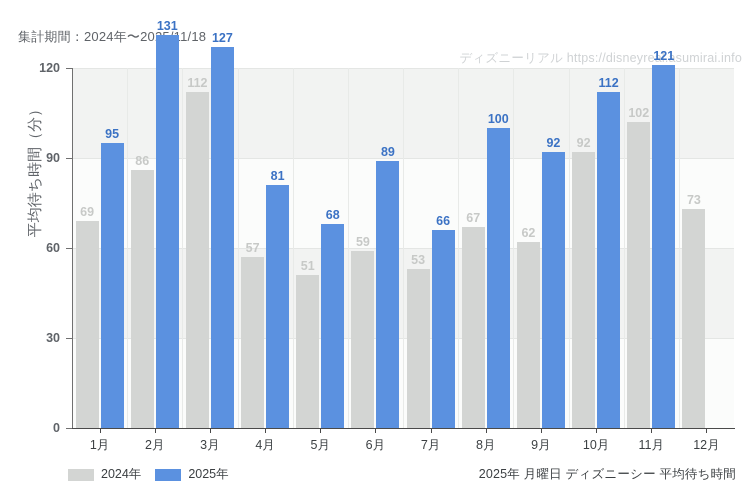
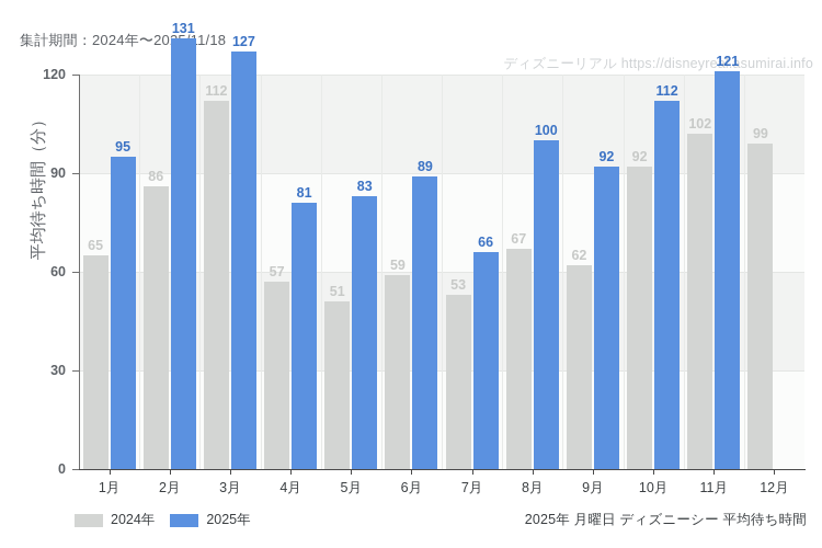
2024年/1月: 69 -> 65
2025年/5月: 68 -> 83
2024年/12月: 73 -> 99
